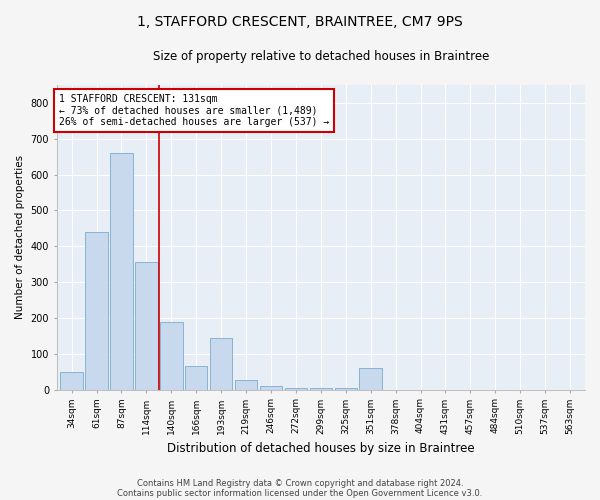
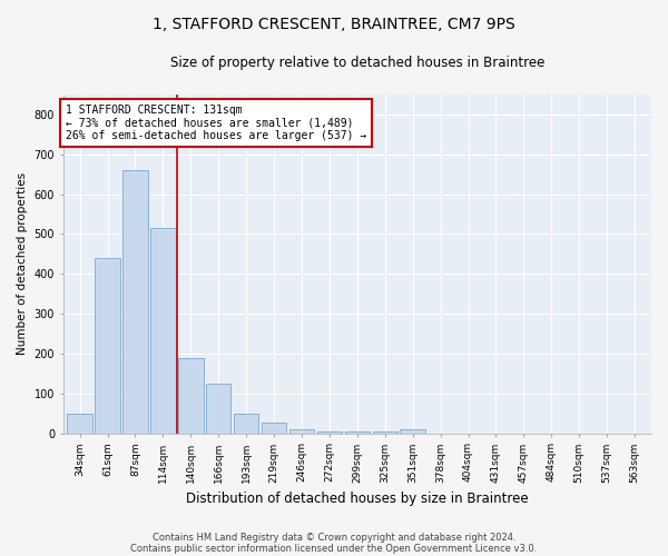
114sqm: 355 -> 515
166sqm: 65 -> 125
193sqm: 145 -> 50
351sqm: 60 -> 10
